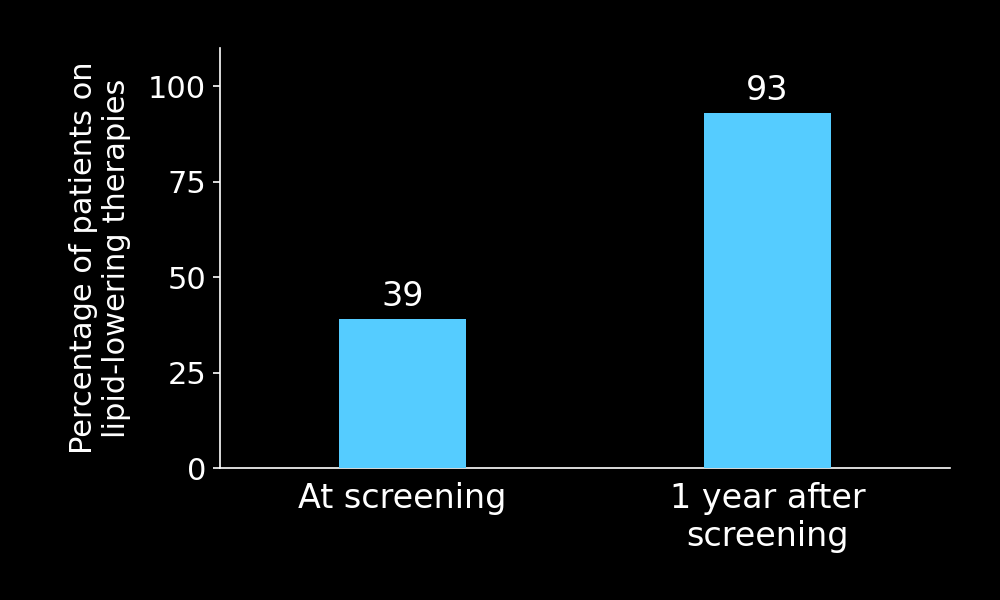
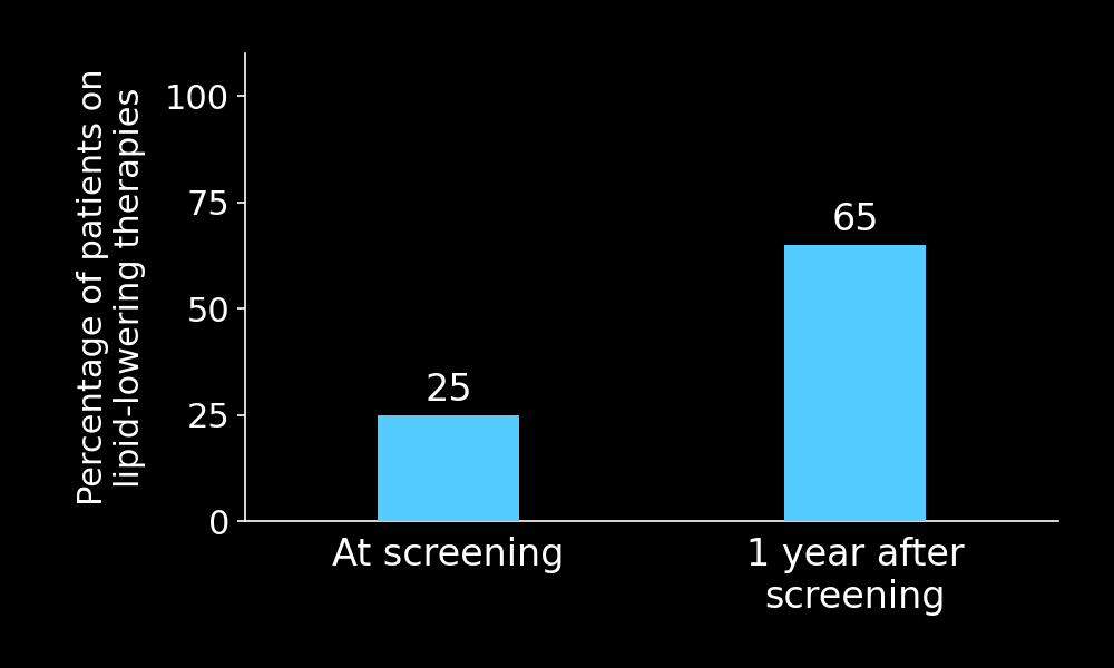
At screening: 39 -> 25
1 year after screening: 93 -> 65
